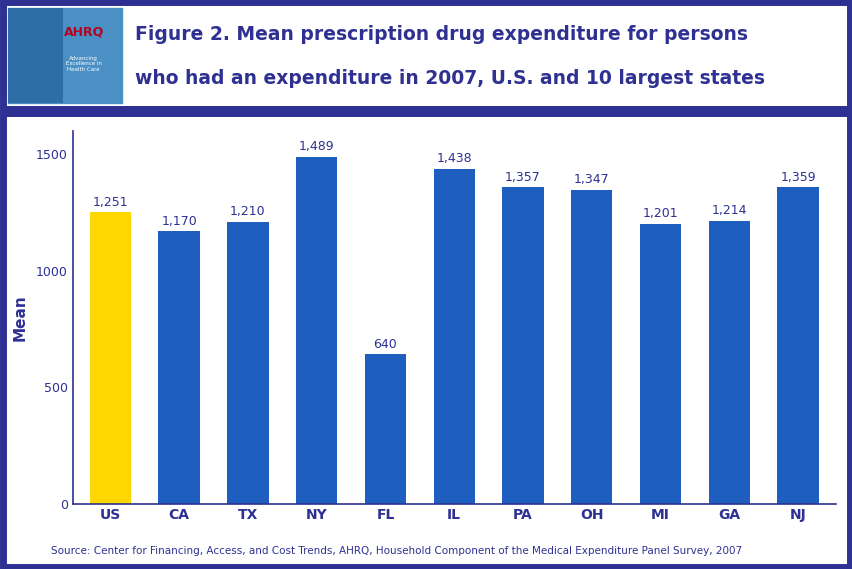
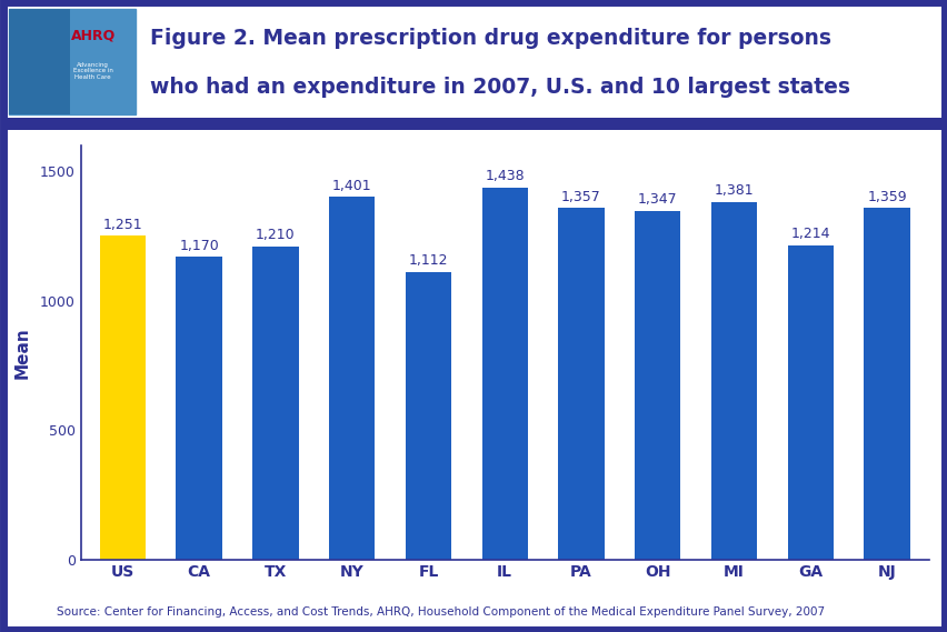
NY: 1,489 -> 1,401
FL: 640 -> 1,112
MI: 1,201 -> 1,381
